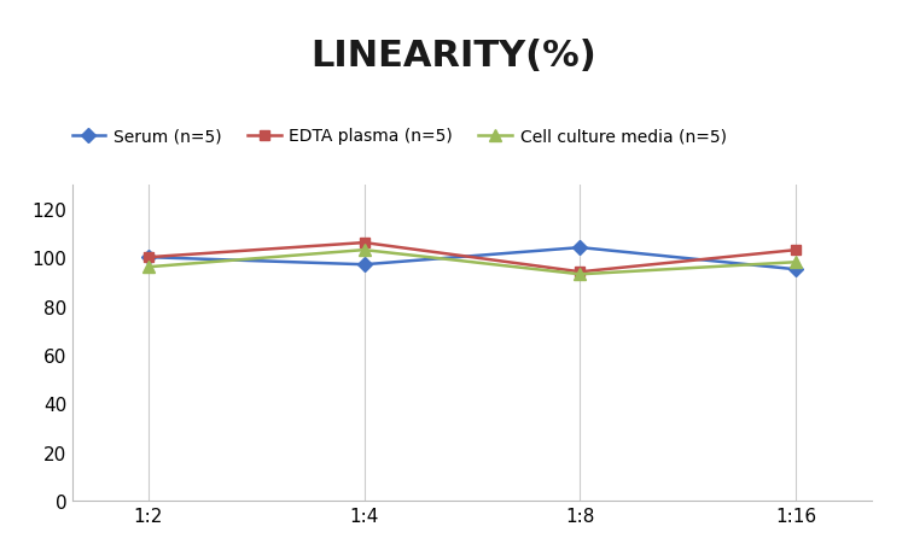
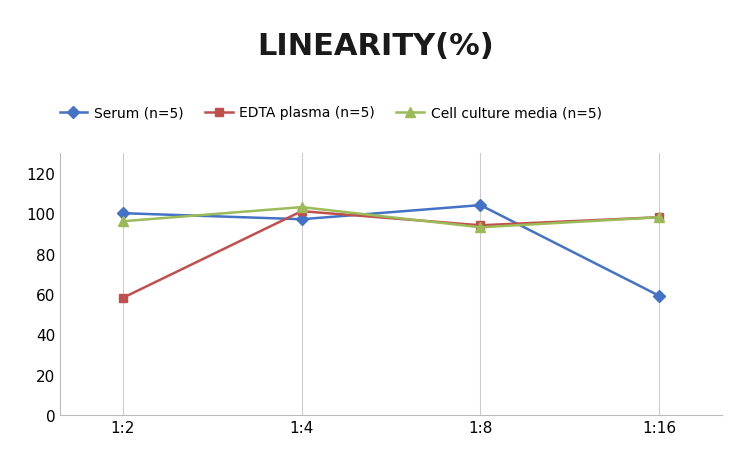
EDTA plasma (n=5)/1:2: 100 -> 58
EDTA plasma (n=5)/1:4: 106 -> 101
Serum (n=5)/1:16: 95 -> 59
EDTA plasma (n=5)/1:16: 103 -> 98
